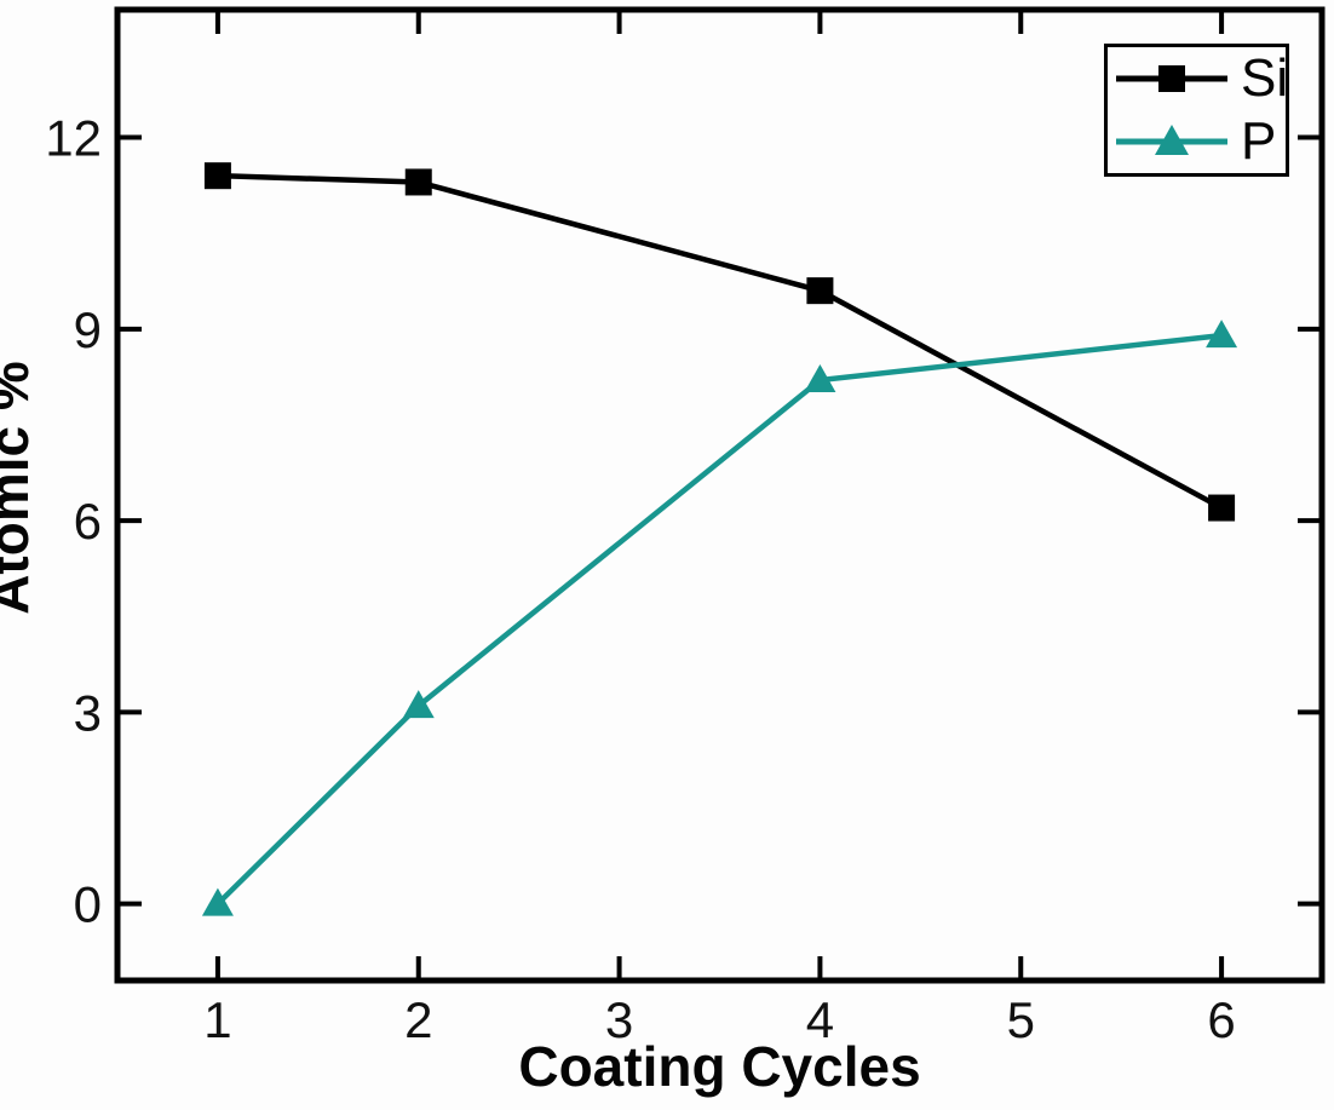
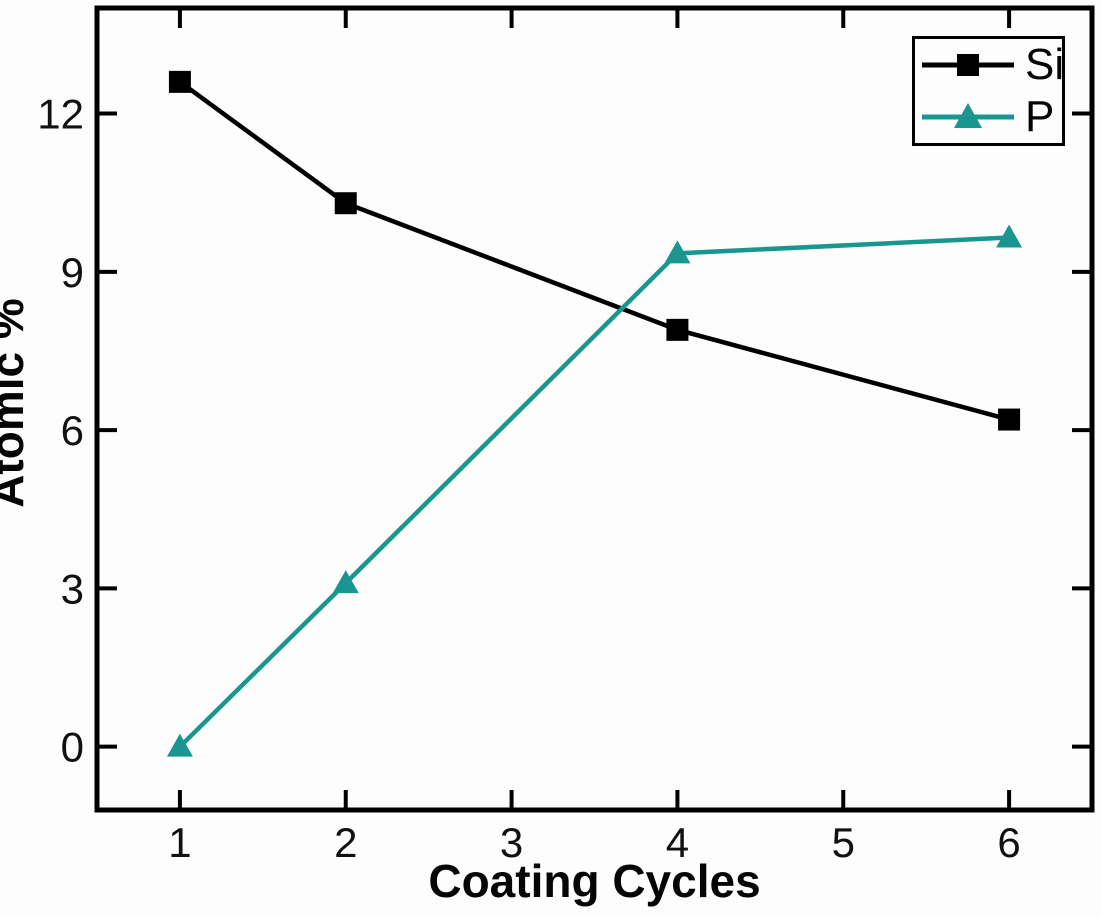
Si/1: 11.4 -> 12.6
Si/2: 11.3 -> 10.3
Si/4: 9.6 -> 7.9
P/4: 8.2 -> 9.3
P/6: 8.9 -> 9.7
